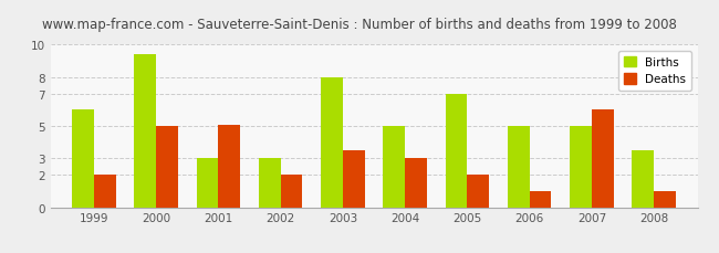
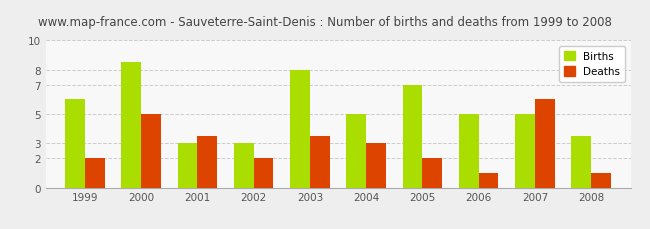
Births/2000: 9.4 -> 8.5
Deaths/2001: 5.1 -> 3.5
